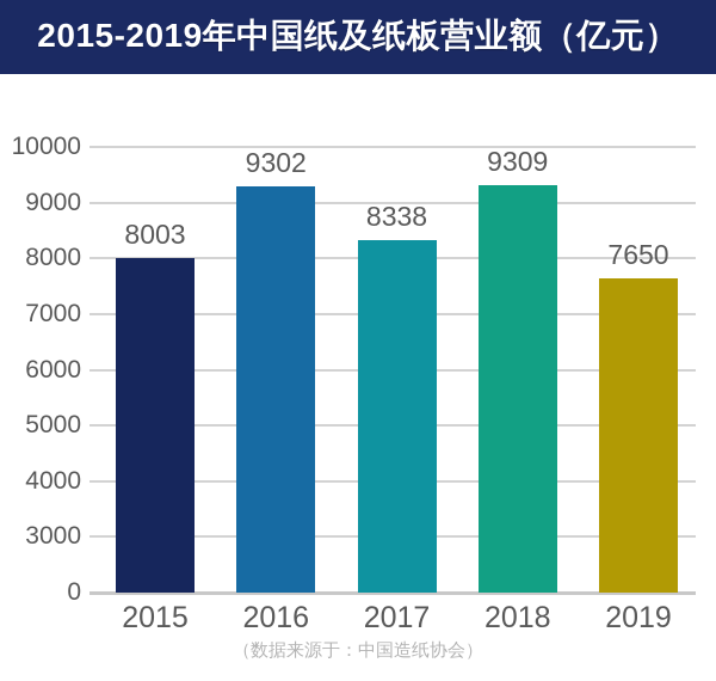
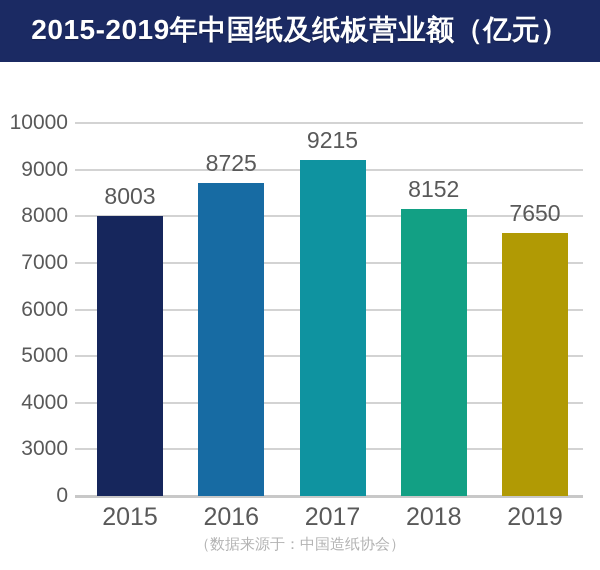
2016: 9302 -> 8725
2017: 8338 -> 9215
2018: 9309 -> 8152
